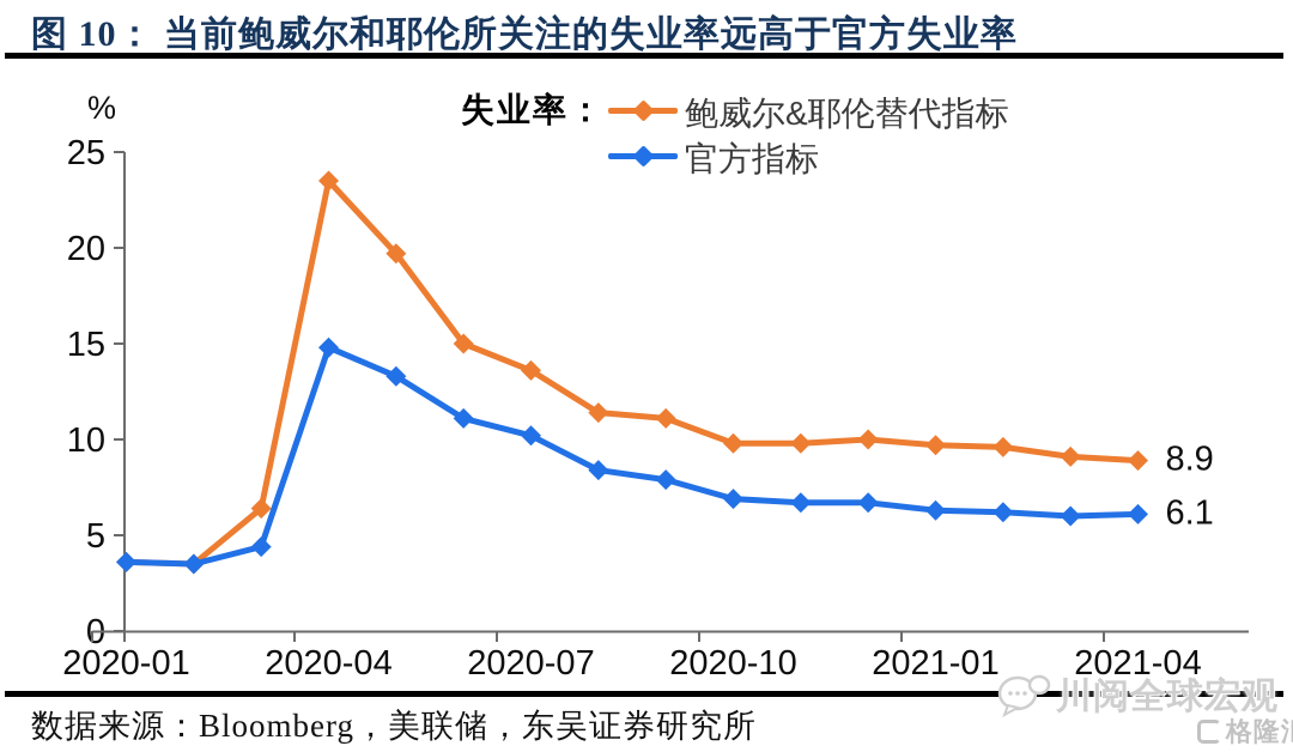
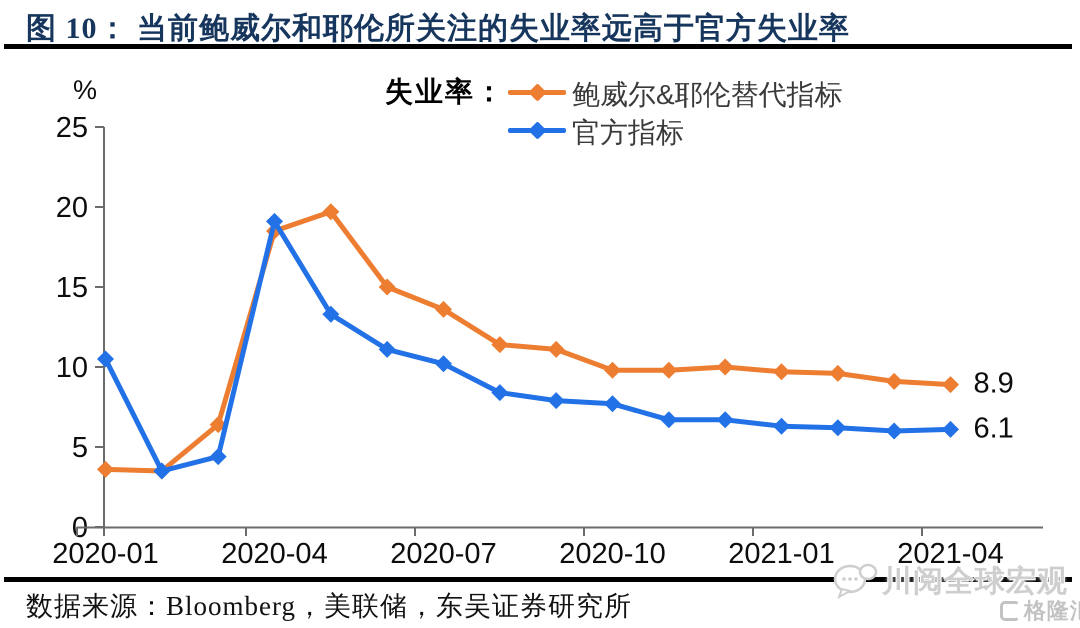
官方指标/2020-01: 3.6 -> 10.5
鲍威尔&耶伦替代指标/2020-04: 23.5 -> 18.5
官方指标/2020-04: 14.8 -> 19.1
官方指标/2020-10: 6.9 -> 7.7
